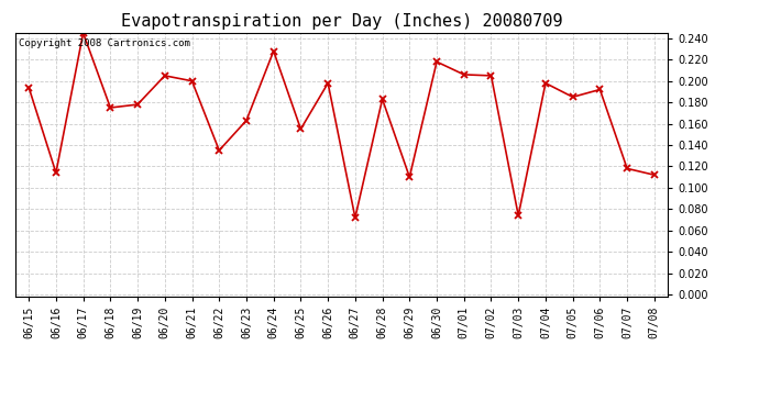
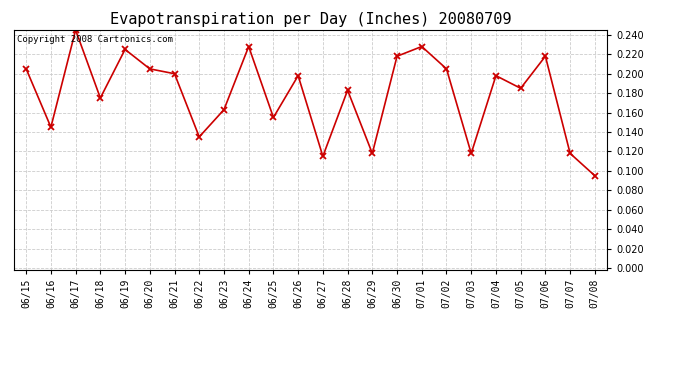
06/15: 0.194 -> 0.205
06/16: 0.114 -> 0.145
06/19: 0.178 -> 0.225
06/27: 0.072 -> 0.115
06/29: 0.110 -> 0.118
07/01: 0.206 -> 0.228
07/03: 0.074 -> 0.118
07/06: 0.192 -> 0.218
07/08: 0.112 -> 0.095
